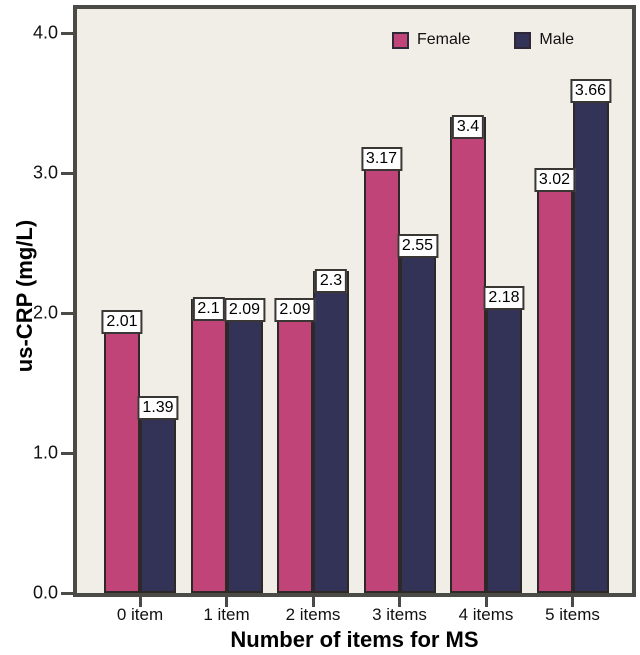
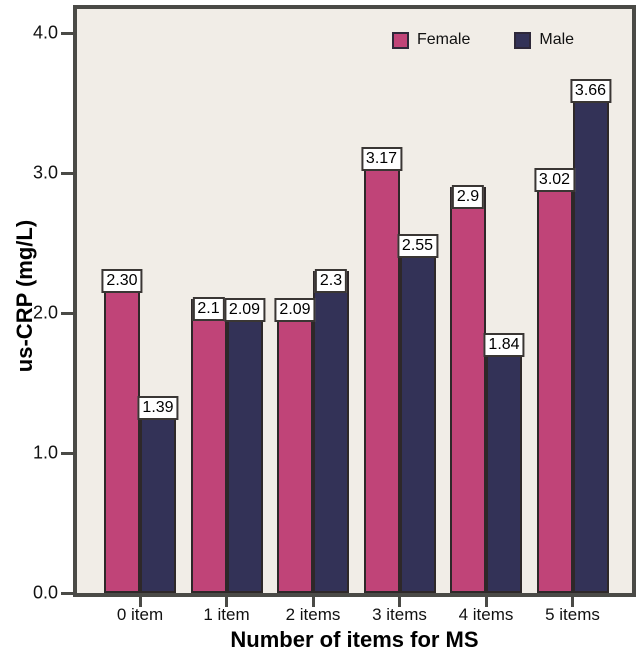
Female/0 item: 2.01 -> 2.30
Female/4 items: 3.4 -> 2.9
Male/4 items: 2.18 -> 1.84
